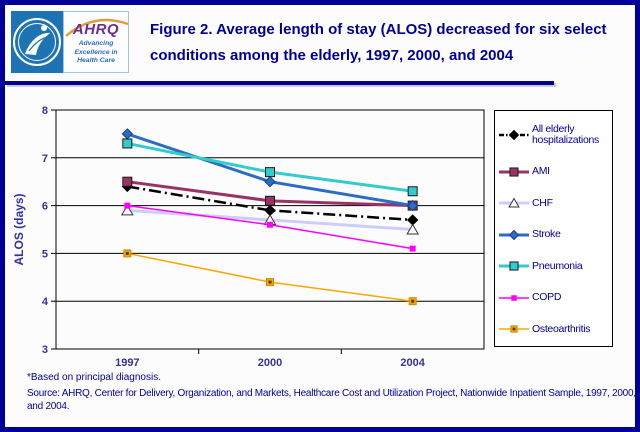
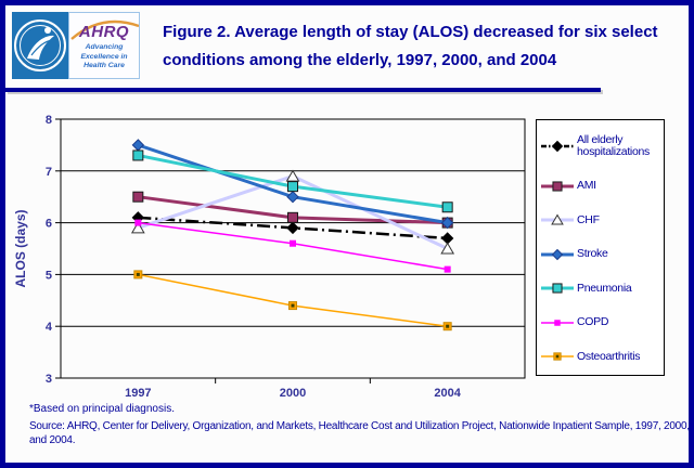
All elderly hospitalizations/1997: 6.4 -> 6.1
CHF/2000: 5.7 -> 6.9
